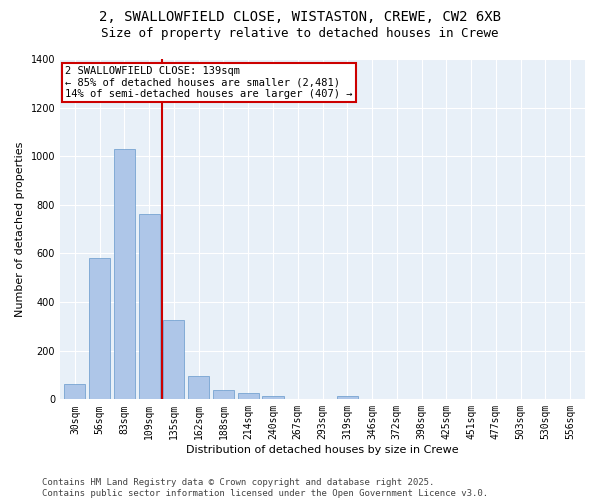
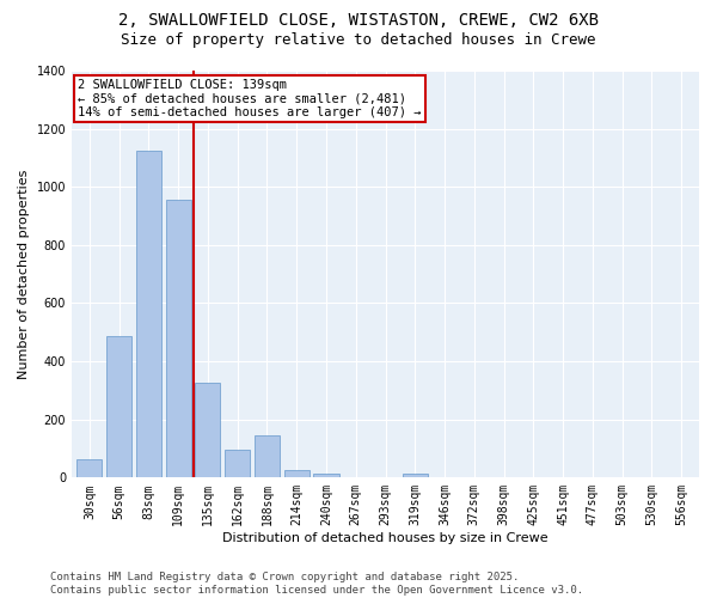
56sqm: 582 -> 485
83sqm: 1030 -> 1125
109sqm: 763 -> 955
188sqm: 38 -> 145
